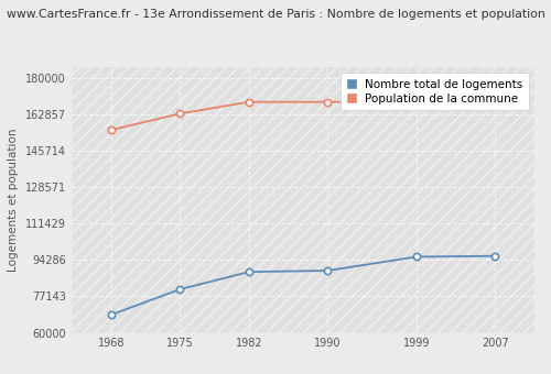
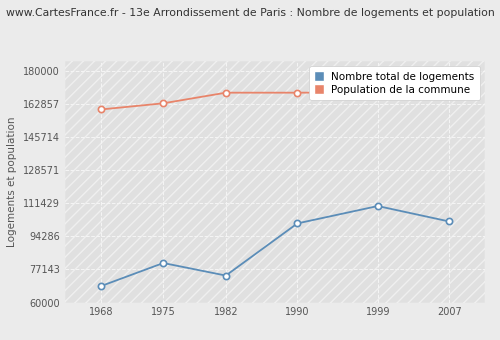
Population de la commune/1968: 156000 -> 160000
Nombre total de logements/1982: 89000 -> 74000
Nombre total de logements/1990: 89000 -> 101000
Nombre total de logements/1999: 96000 -> 110000
Nombre total de logements/2007: 96000 -> 102000
